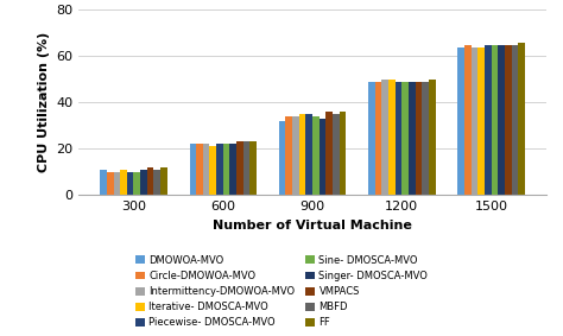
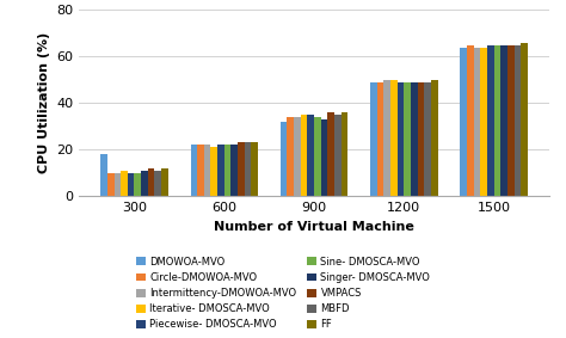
DMOWOA-MVO/300: 11 -> 18
